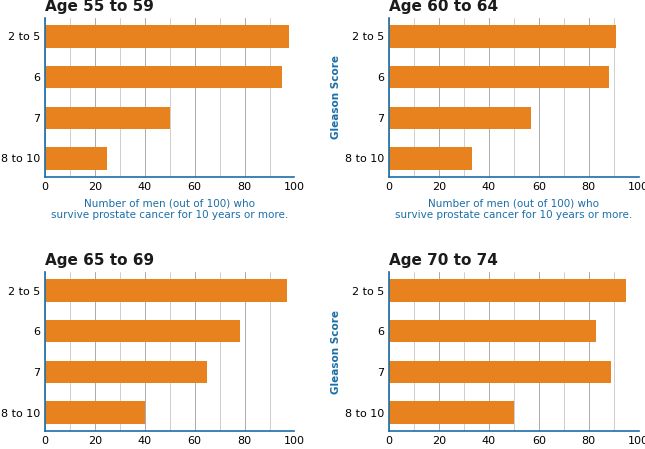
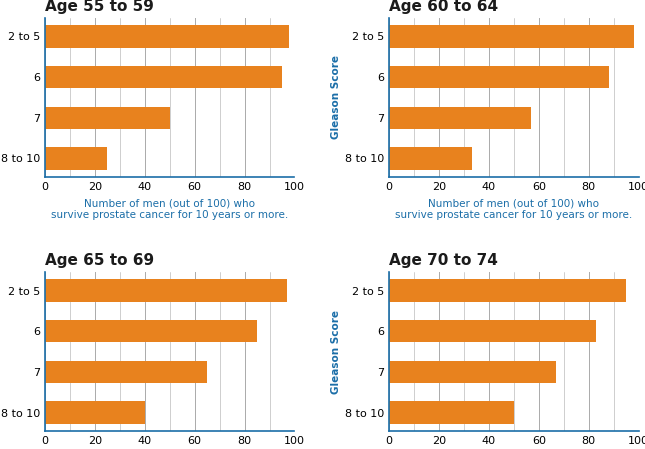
Age 60 to 64/2 to 5: 91 -> 98
Age 65 to 69/6: 78 -> 85
Age 70 to 74/7: 89 -> 67
